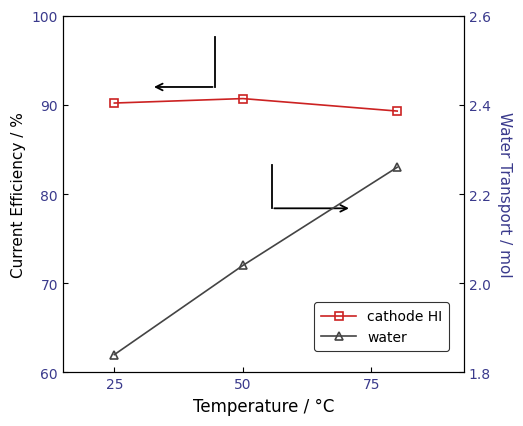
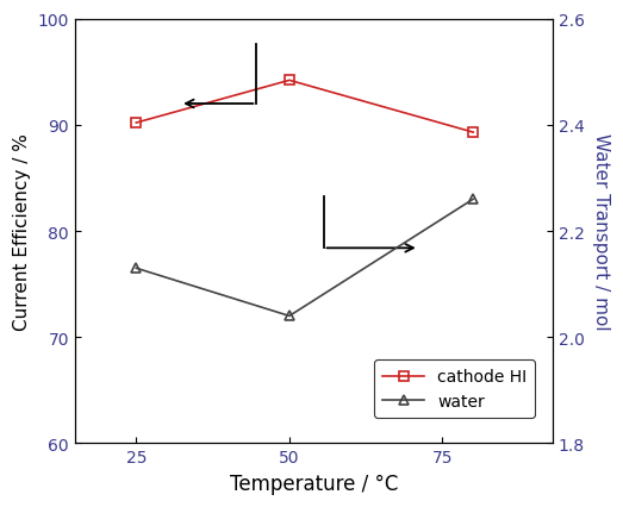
water/25: 1.84 -> 2.13
cathode HI/50: 90.7 -> 94.2
